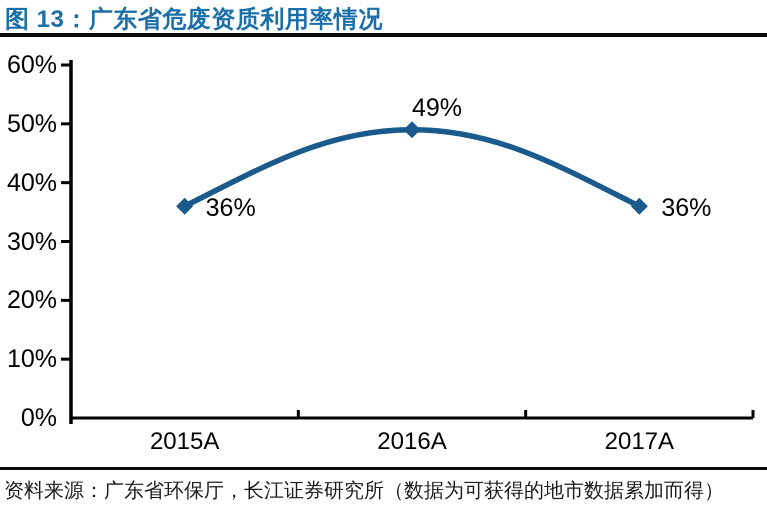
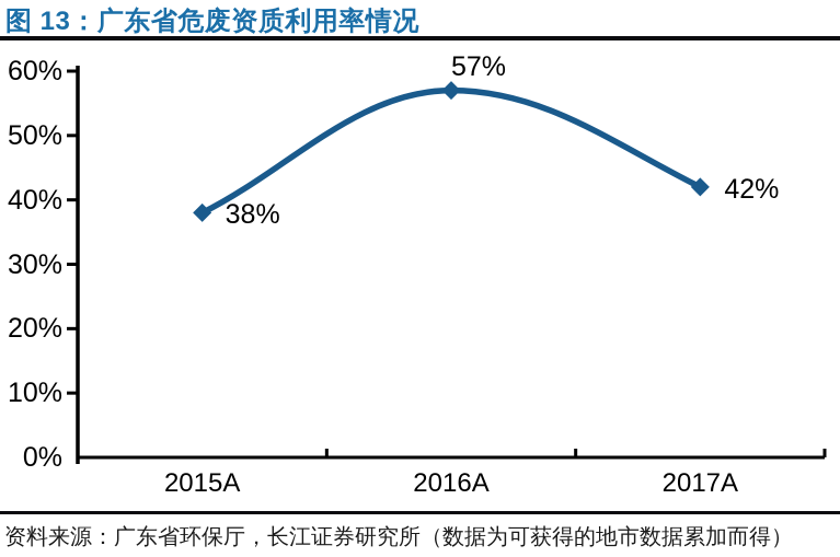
2015A: 36% -> 38%
2016A: 49% -> 57%
2017A: 36% -> 42%
